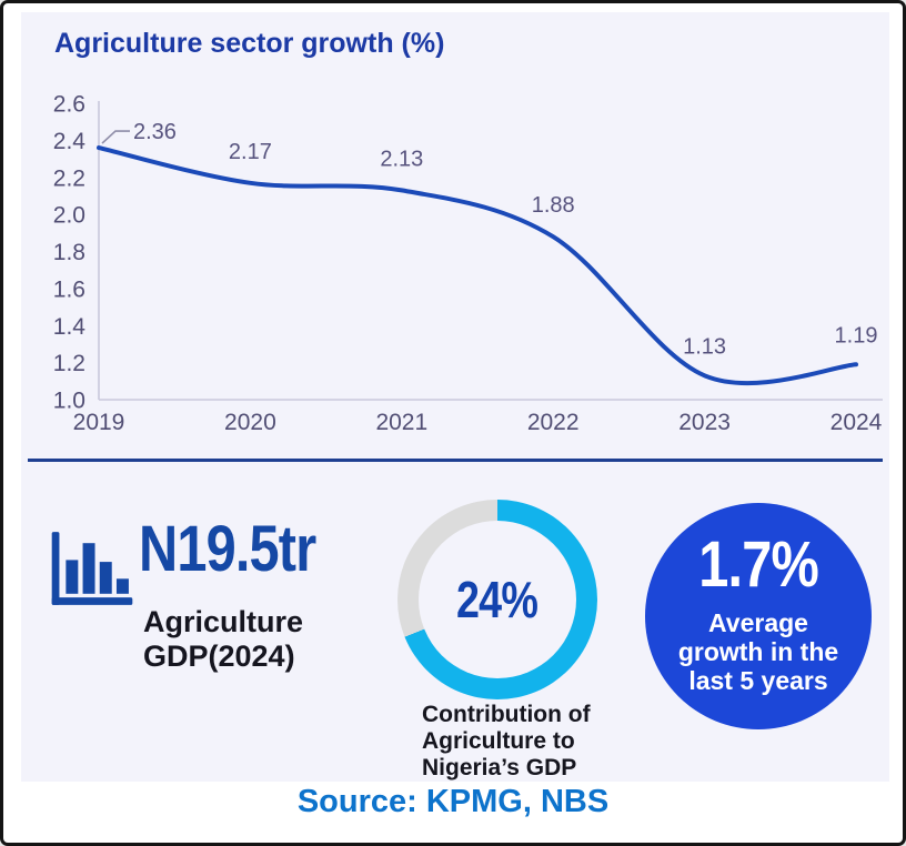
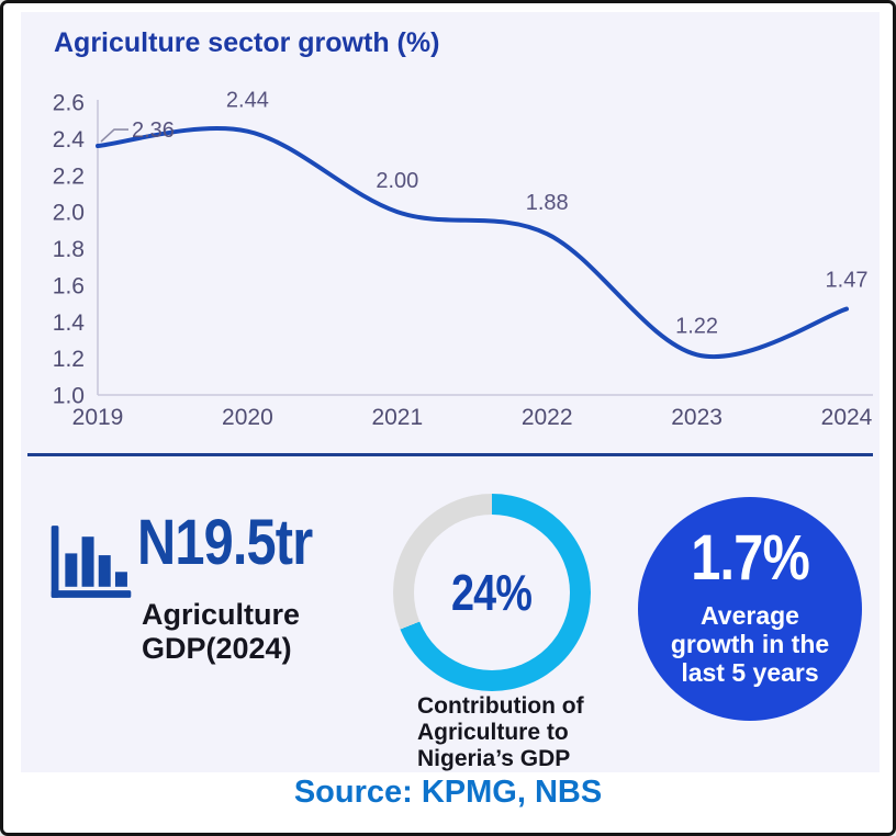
2020: 2.17 -> 2.44
2021: 2.13 -> 2.00
2023: 1.13 -> 1.22
2024: 1.19 -> 1.47
